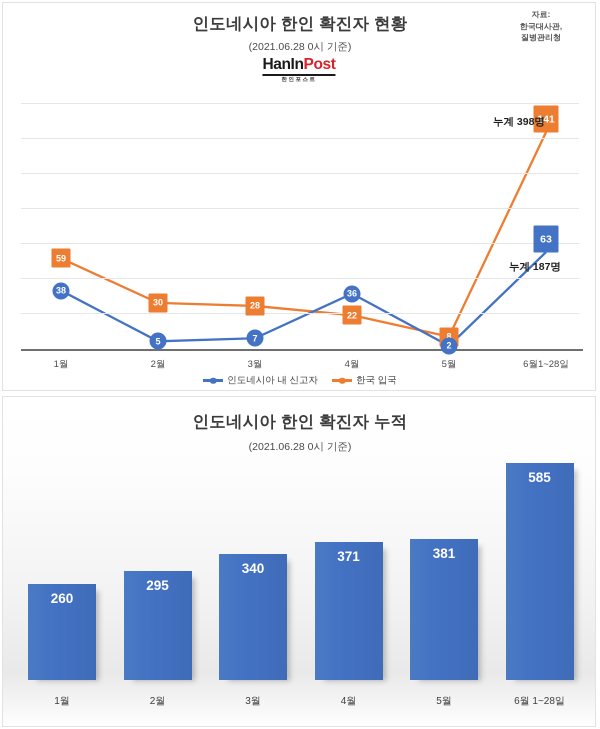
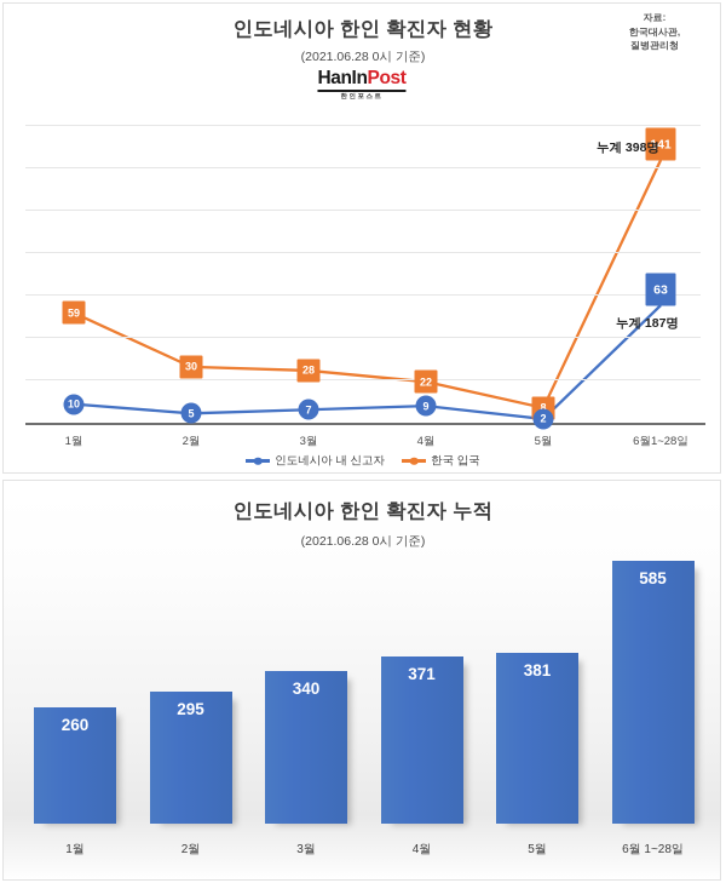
인도네시아 한인 확진자 현황/인도네시아 내 신고자/1월: 38 -> 10
인도네시아 한인 확진자 현황/인도네시아 내 신고자/4월: 36 -> 9
